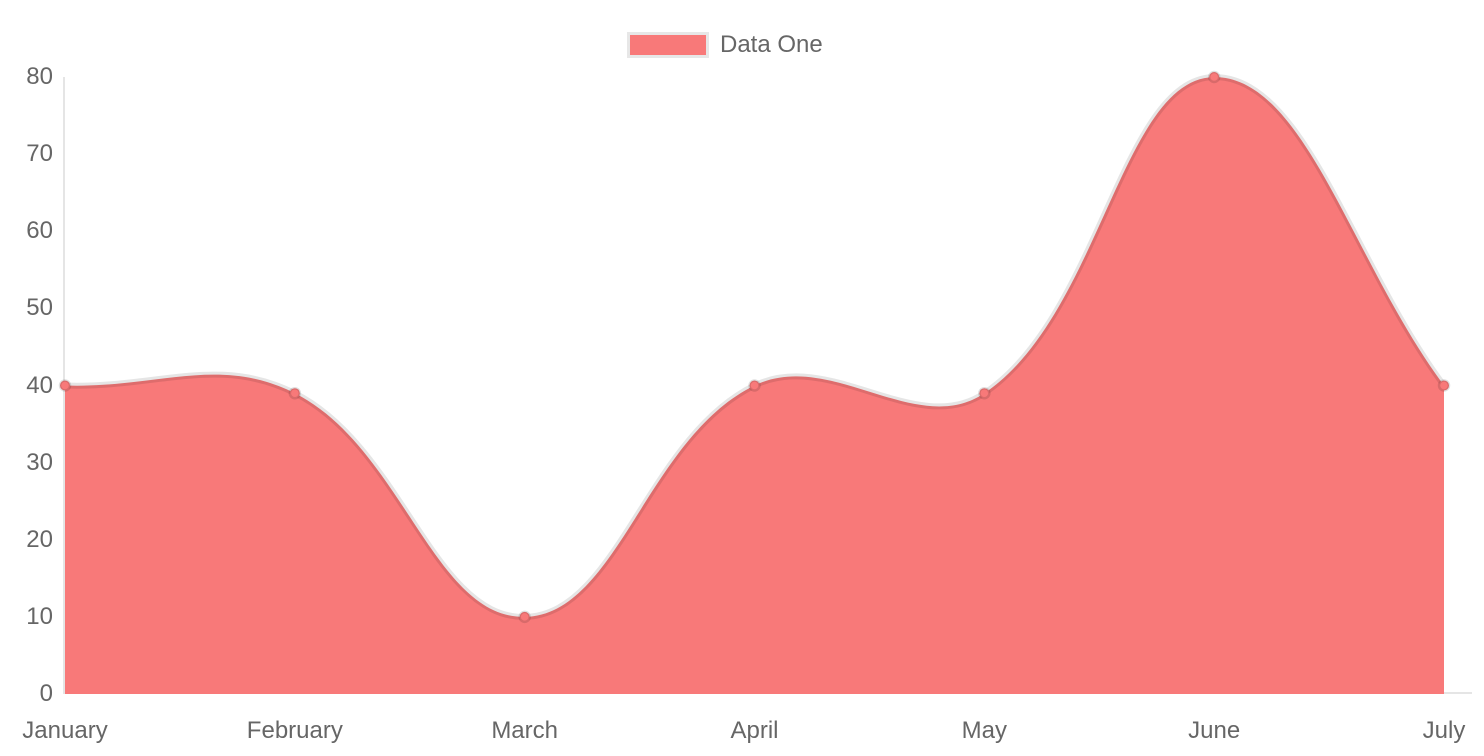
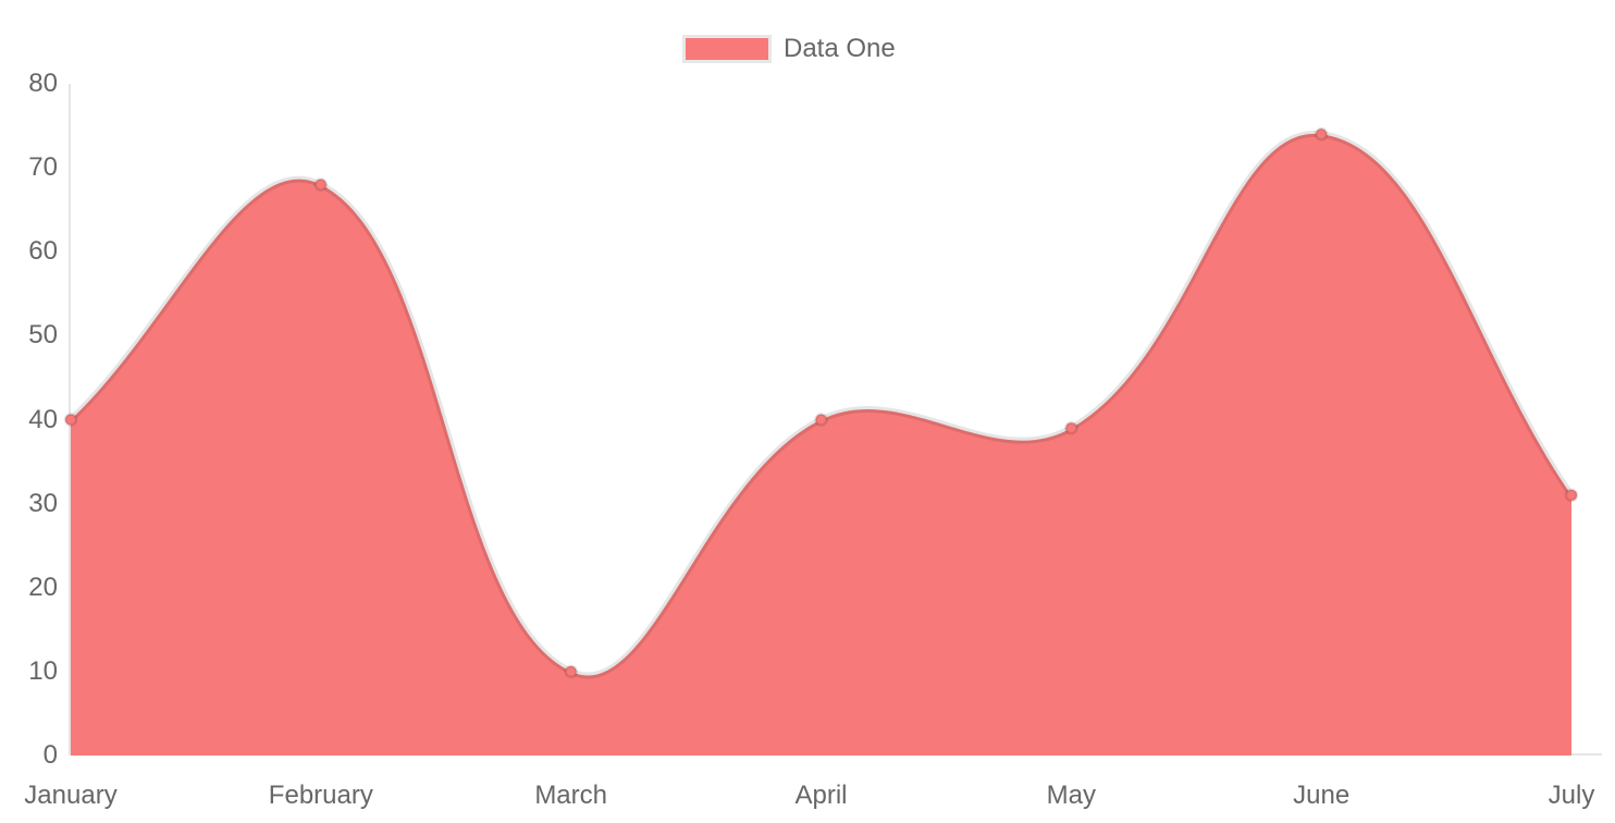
February: 39 -> 68
June: 80 -> 74
July: 40 -> 31
